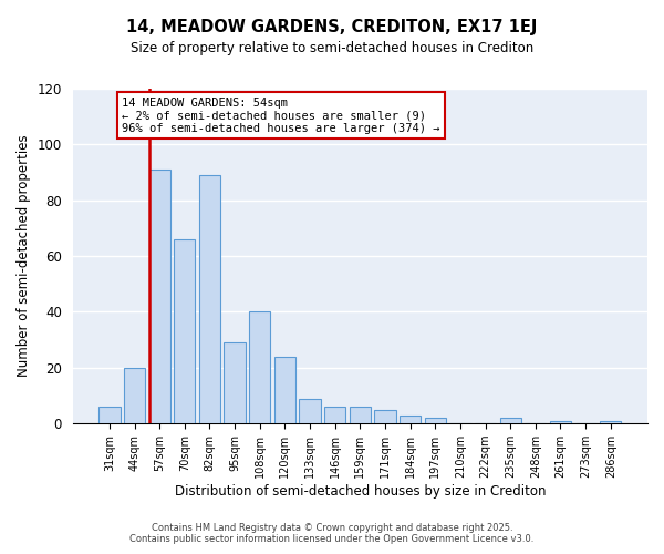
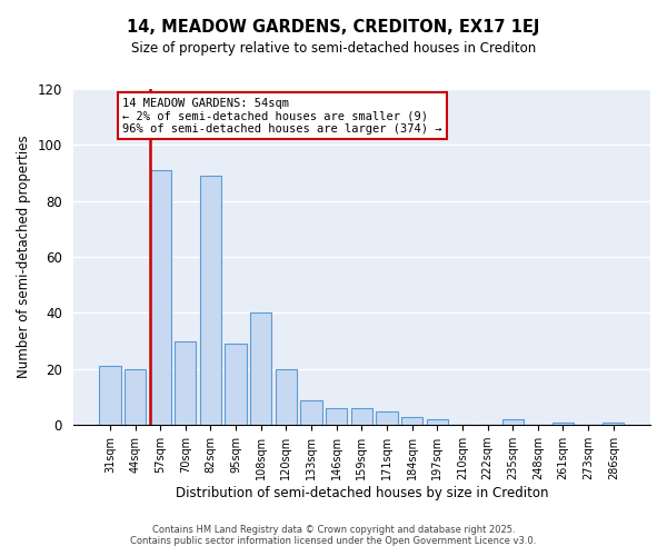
31sqm: 6 -> 21
70sqm: 66 -> 30
120sqm: 24 -> 20
